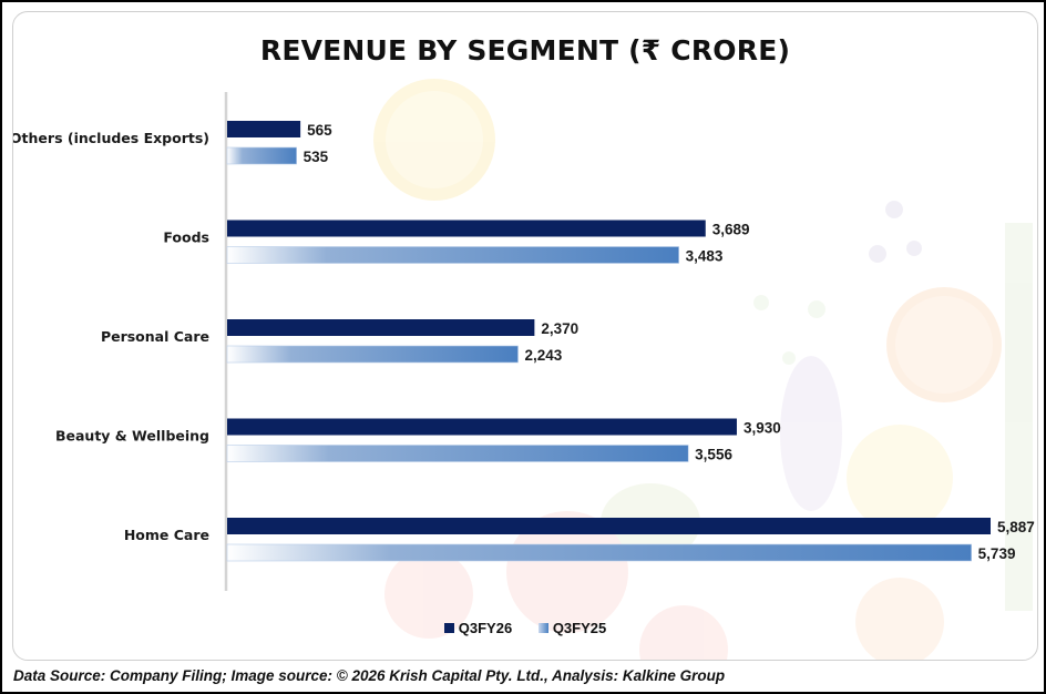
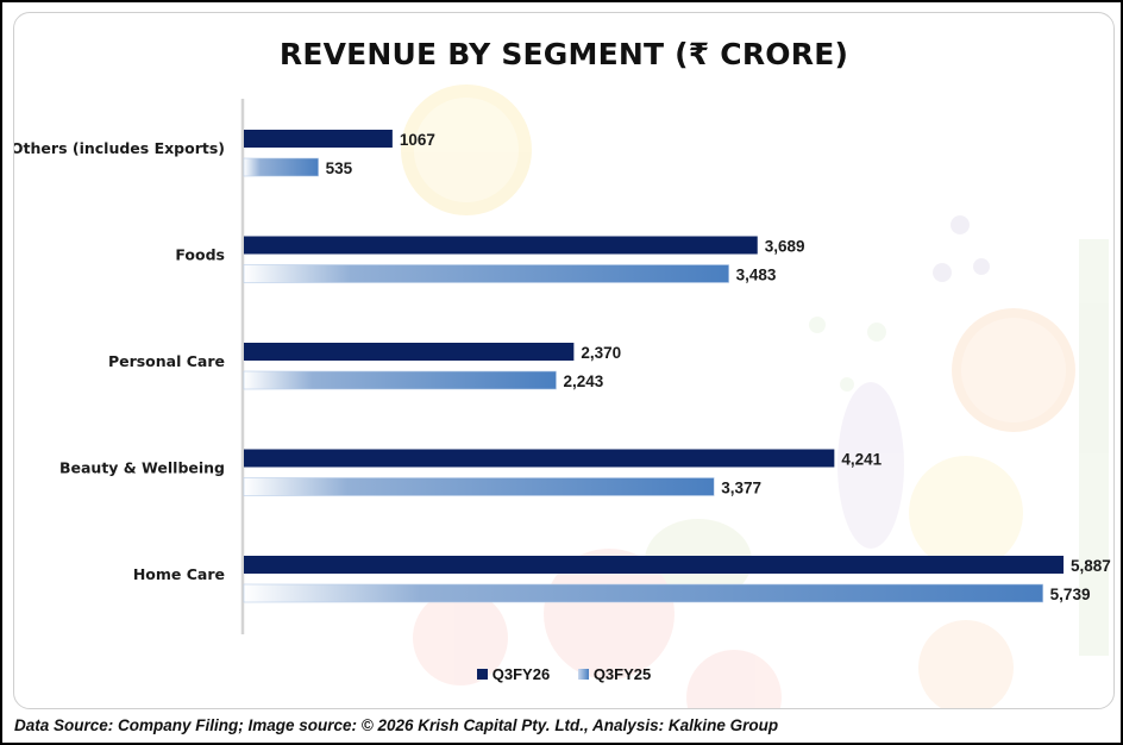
Q3FY26/Others (includes Exports): 565 -> 1067
Q3FY26/Beauty & Wellbeing: 3,930 -> 4,241
Q3FY25/Beauty & Wellbeing: 3,556 -> 3,377
